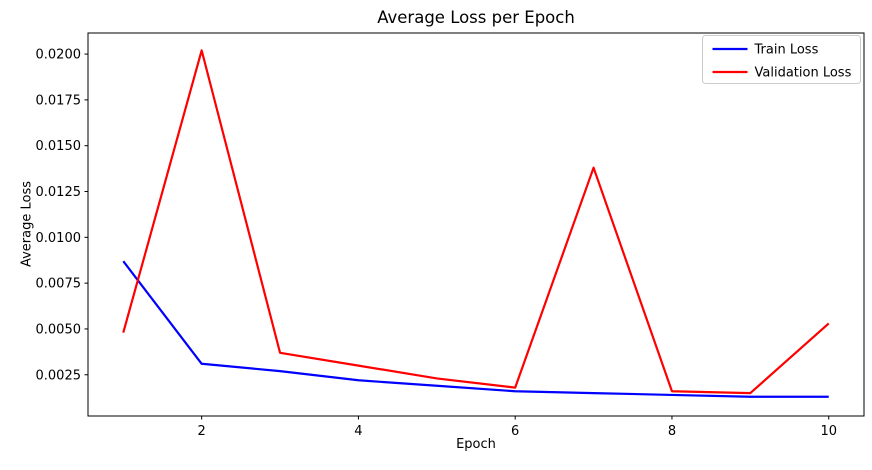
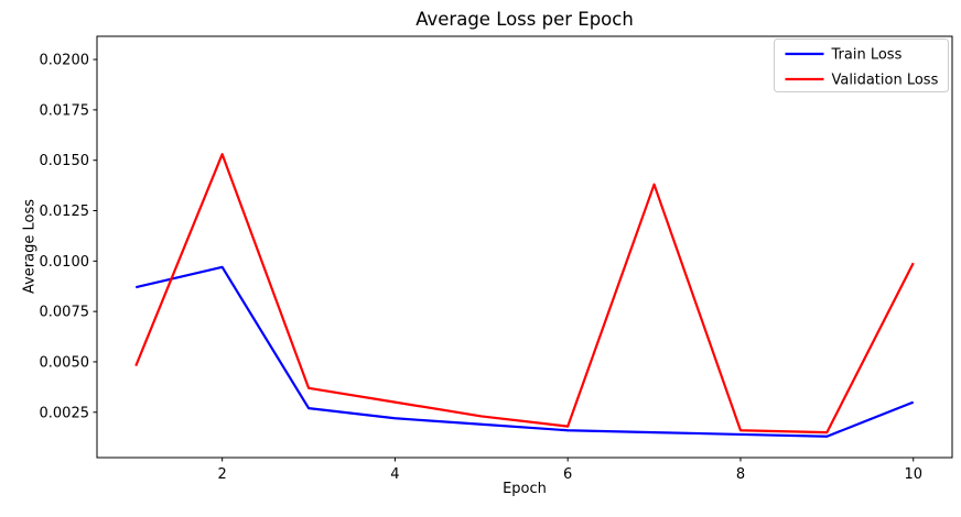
Train Loss/2: 0.0031 -> 0.0097
Validation Loss/2: 0.0202 -> 0.0153
Train Loss/10: 0.0013 -> 0.0030
Validation Loss/10: 0.0053 -> 0.0099
